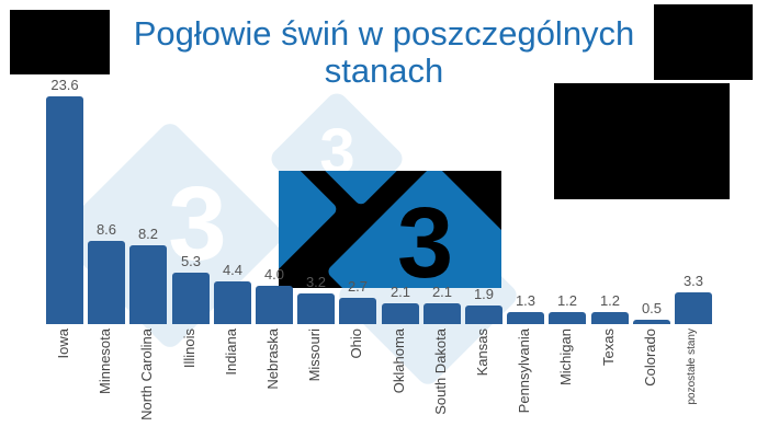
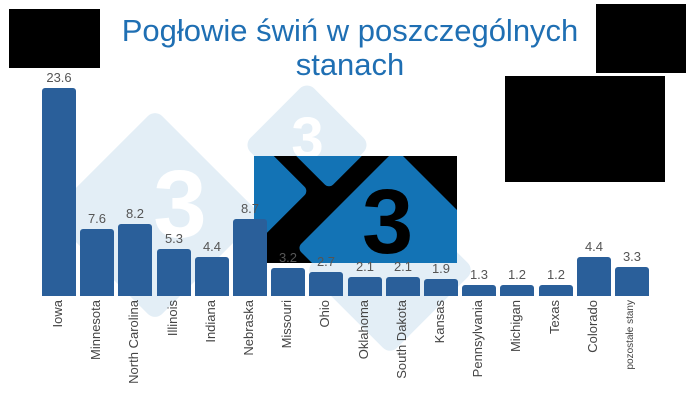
Minnesota: 8.6 -> 7.6
Nebraska: 4.0 -> 8.7
Colorado: 0.5 -> 4.4
